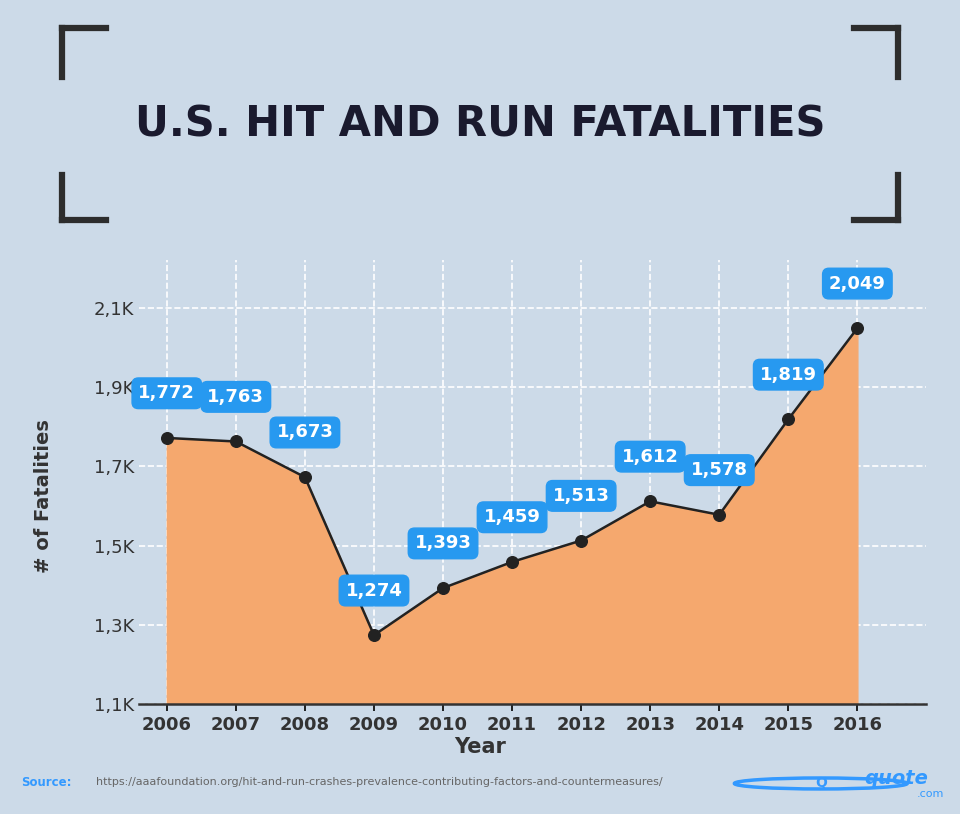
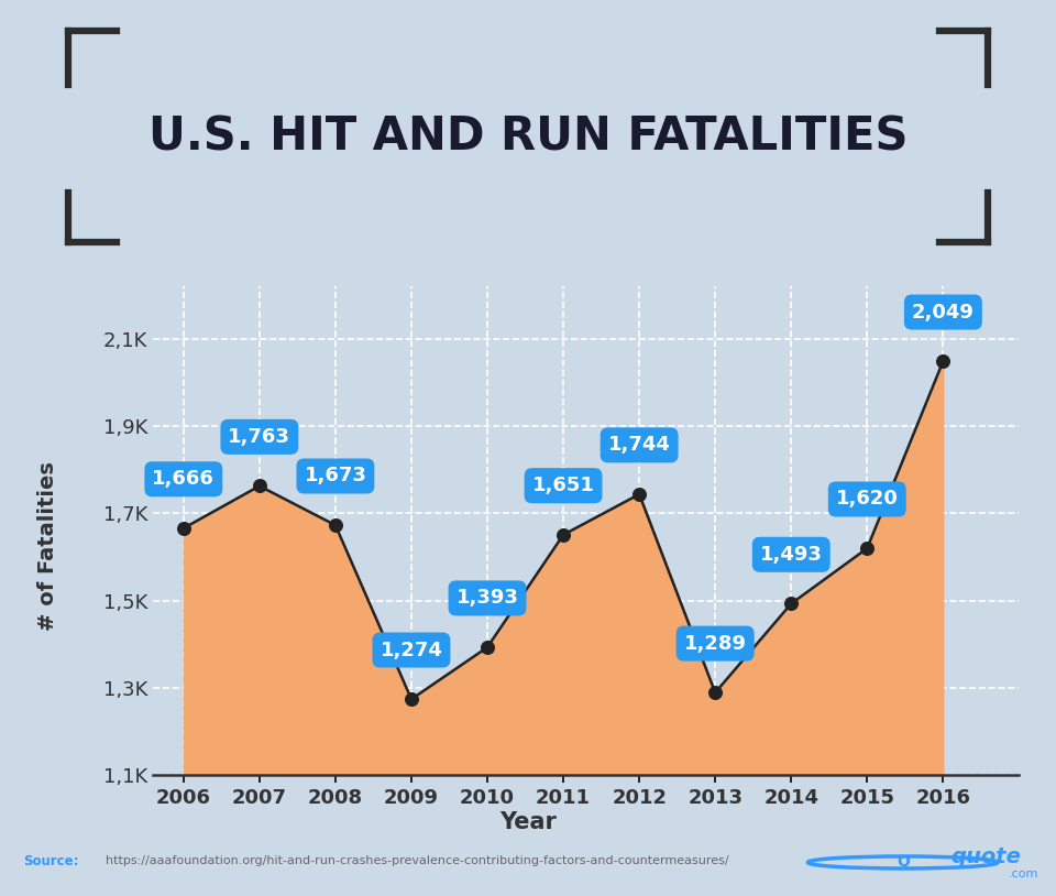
2006: 1,772 -> 1,666
2011: 1,459 -> 1,651
2012: 1,513 -> 1,744
2013: 1,612 -> 1,289
2014: 1,578 -> 1,493
2015: 1,819 -> 1,620
